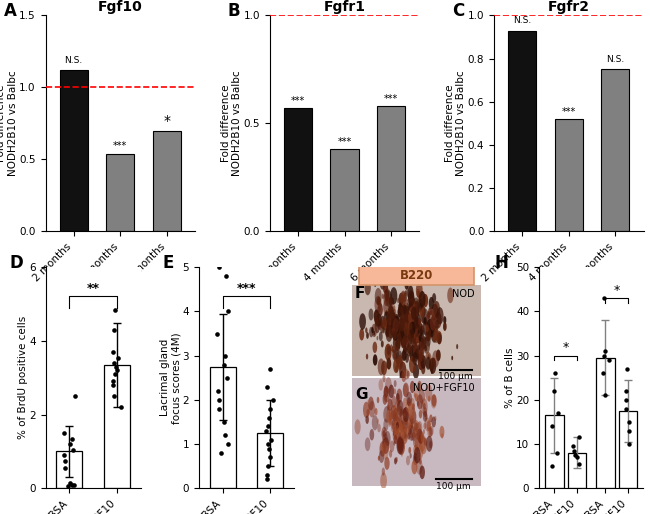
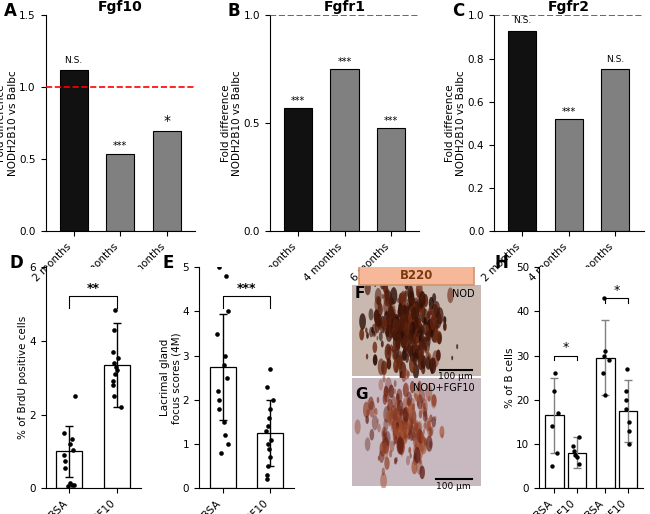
Fgfr1/4 months: 0.38 -> 0.75
Fgfr1/6 months: 0.58 -> 0.48
